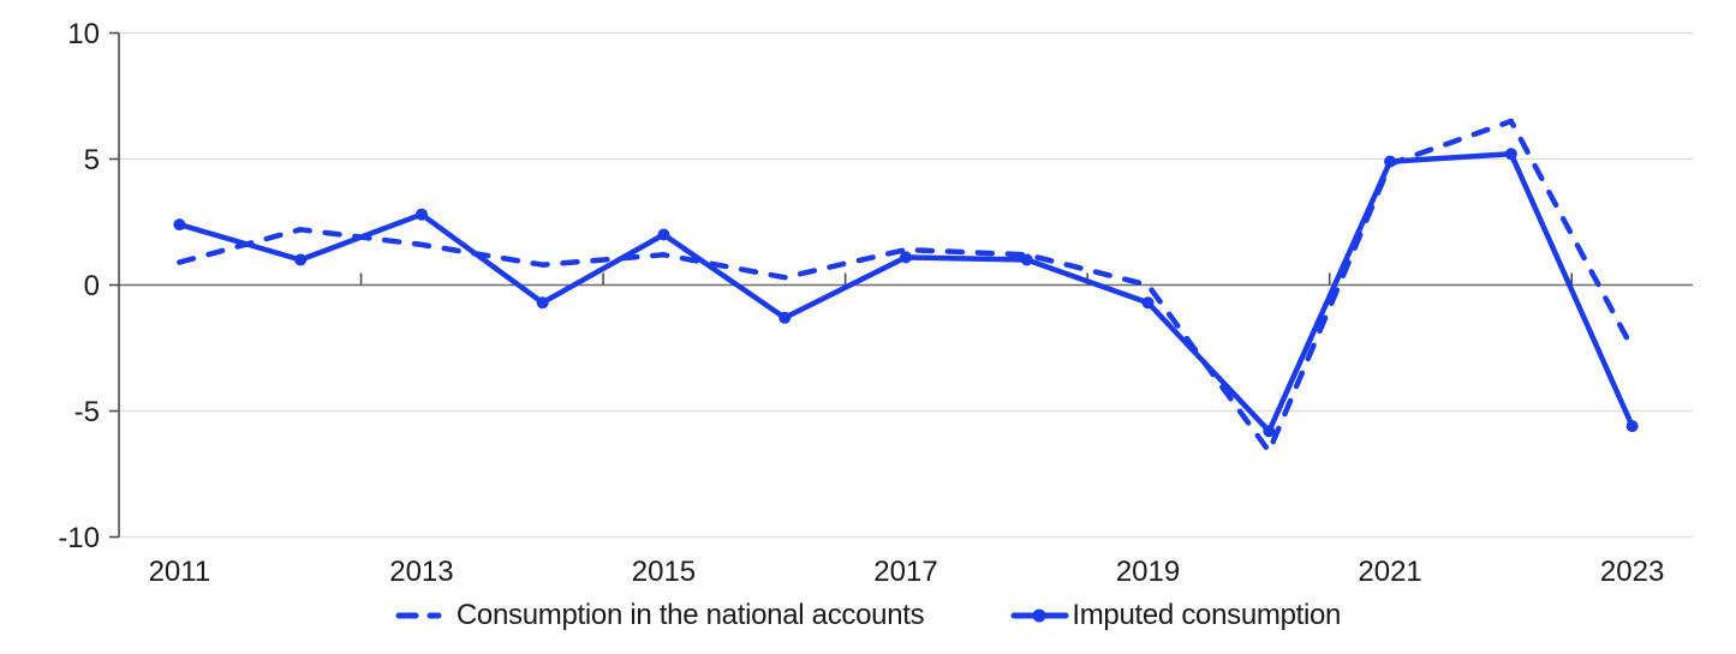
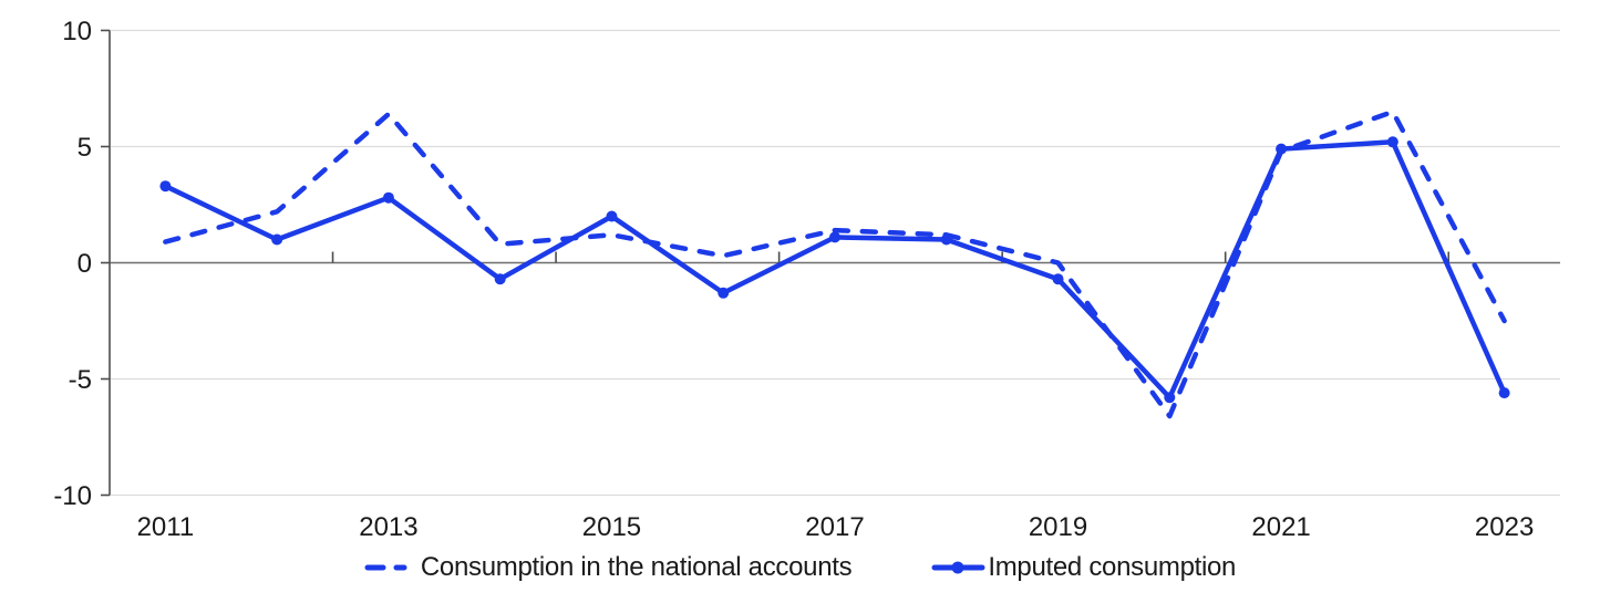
Imputed consumption/2011: 2.4 -> 3.3
Consumption in the national accounts/2013: 1.6 -> 6.4
